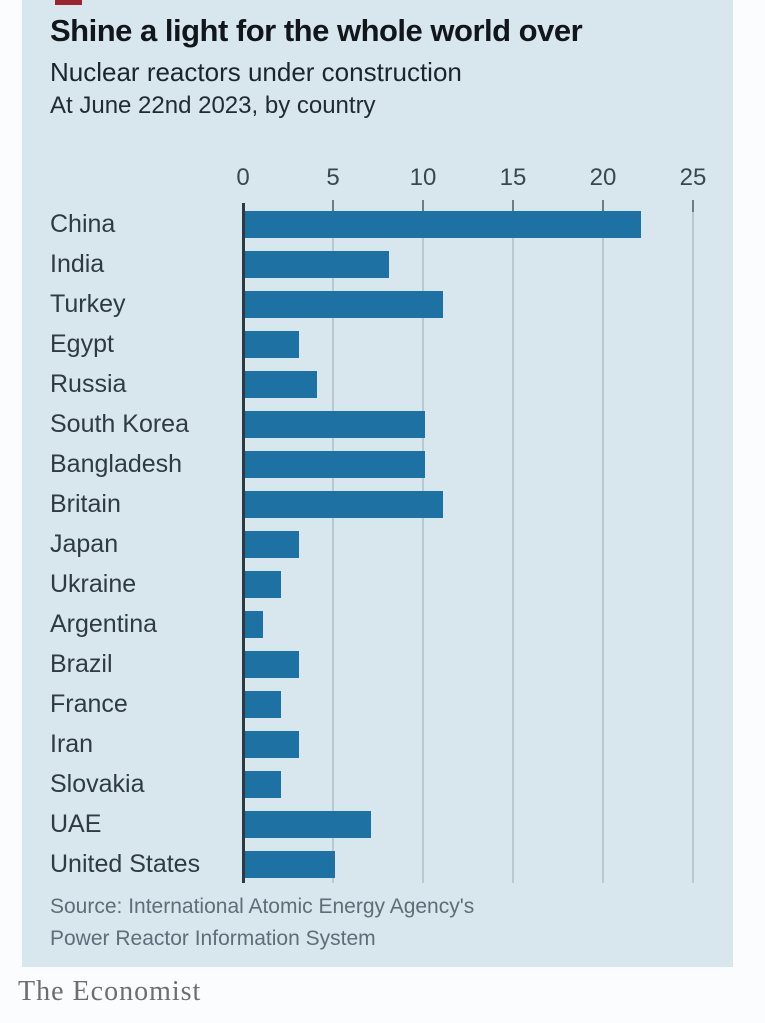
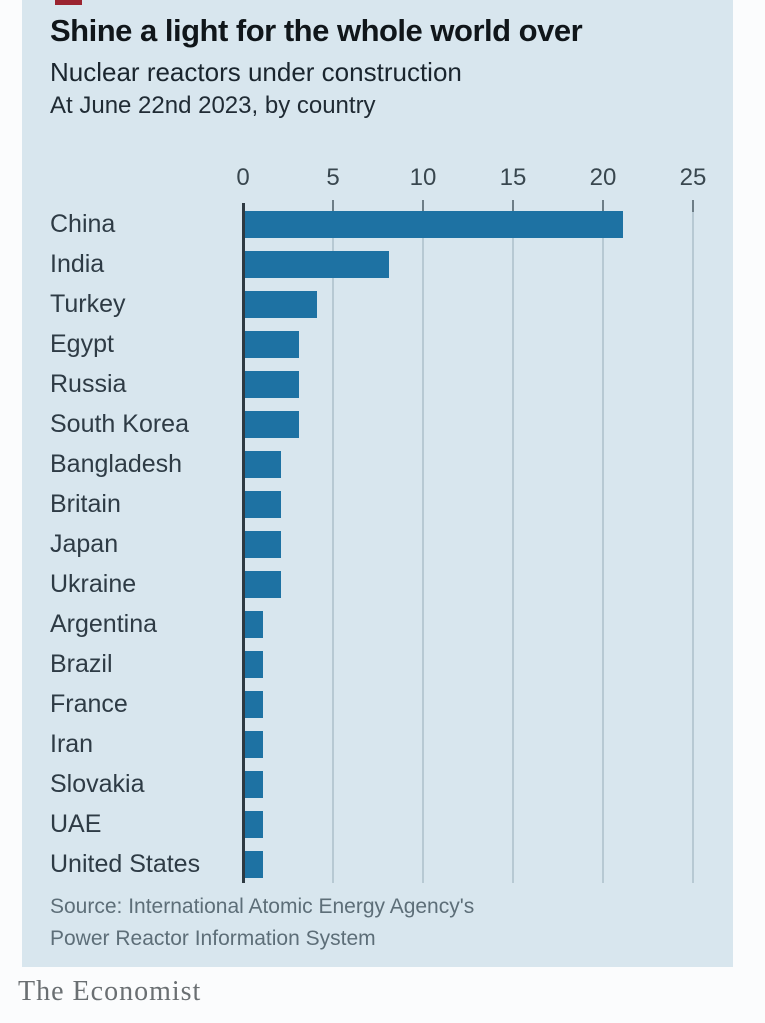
China: 22 -> 21
Turkey: 11 -> 4
Russia: 4 -> 3
South Korea: 10 -> 3
Bangladesh: 10 -> 2
Britain: 11 -> 2
Japan: 3 -> 2
Brazil: 3 -> 1
France: 2 -> 1
Iran: 3 -> 1
Slovakia: 2 -> 1
UAE: 7 -> 1
United States: 5 -> 1
